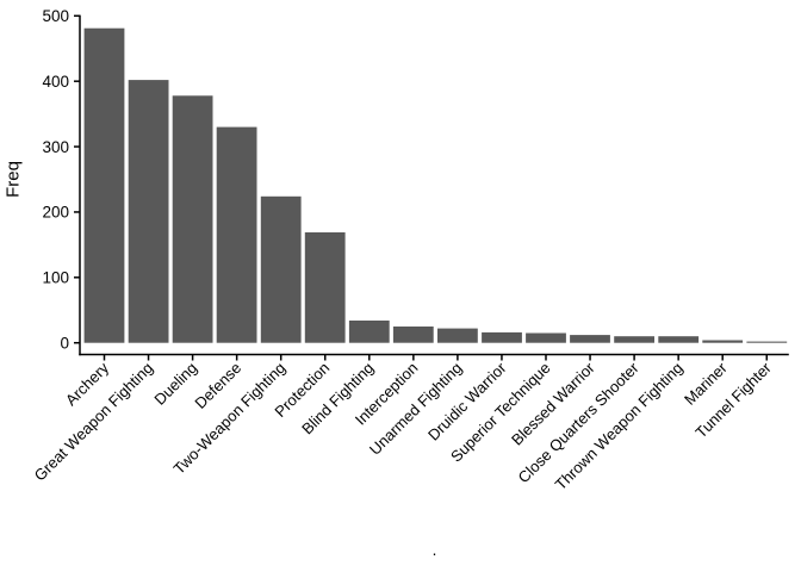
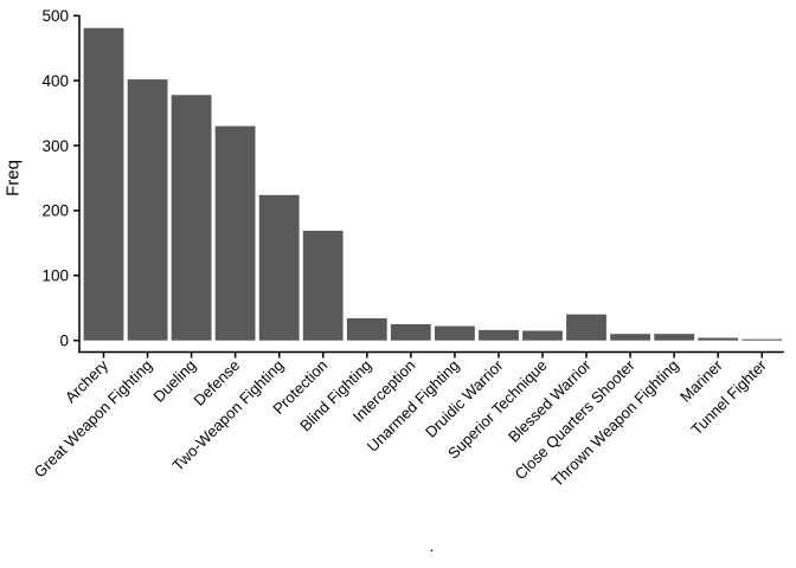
Blessed Warrior: 10 -> 40
